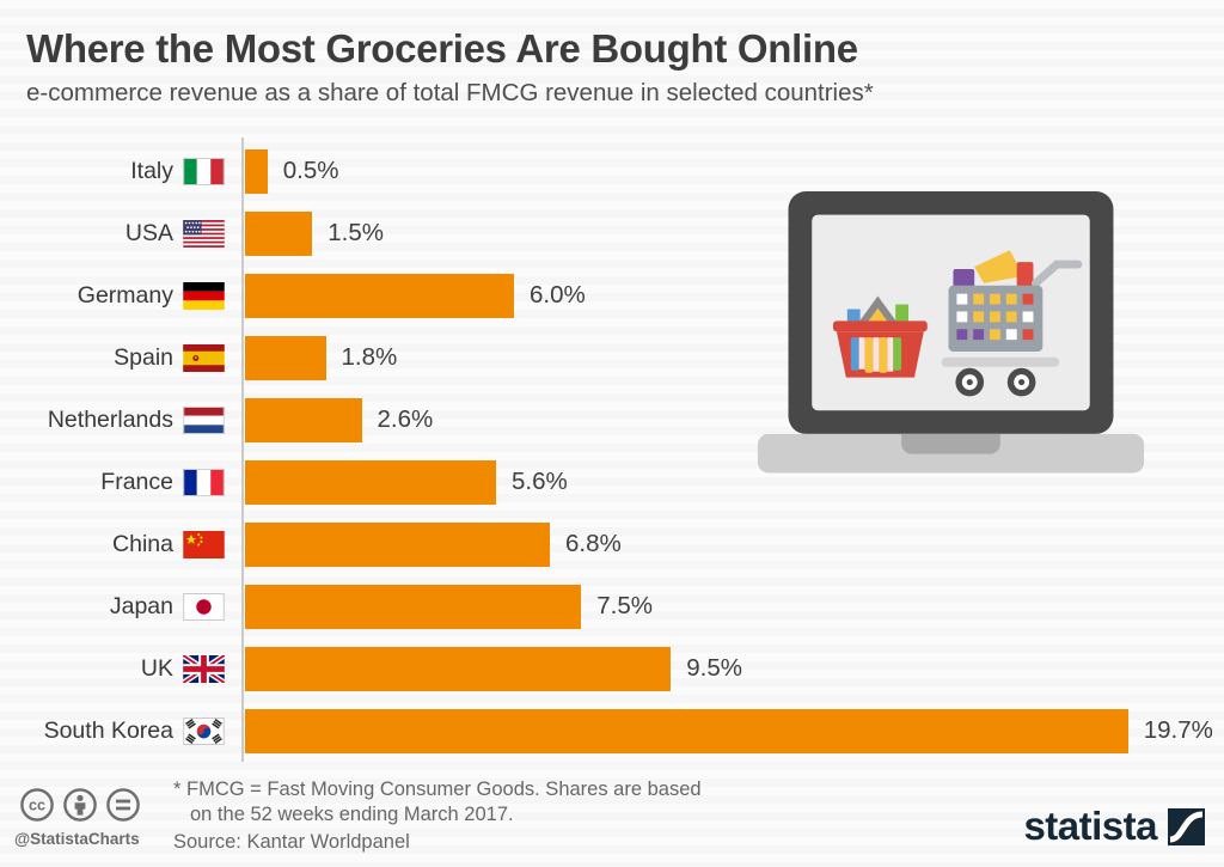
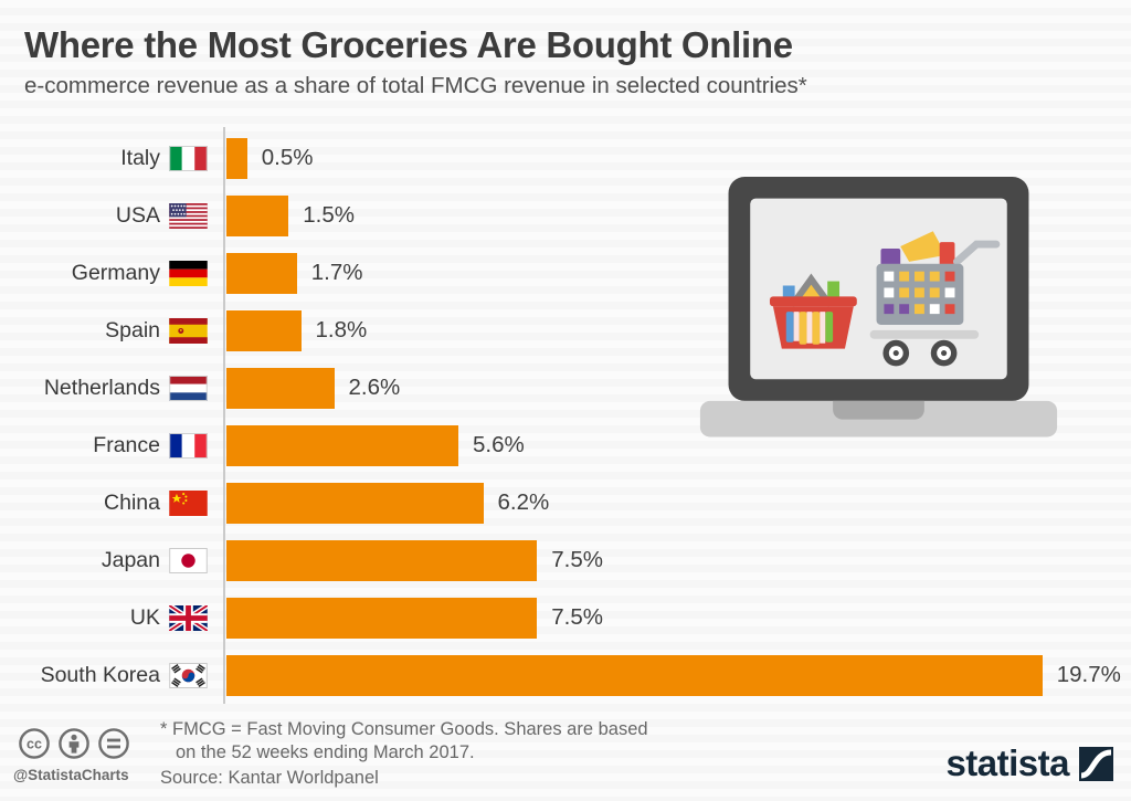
Germany: 6.0% -> 1.7%
China: 6.8% -> 6.2%
UK: 9.5% -> 7.5%
